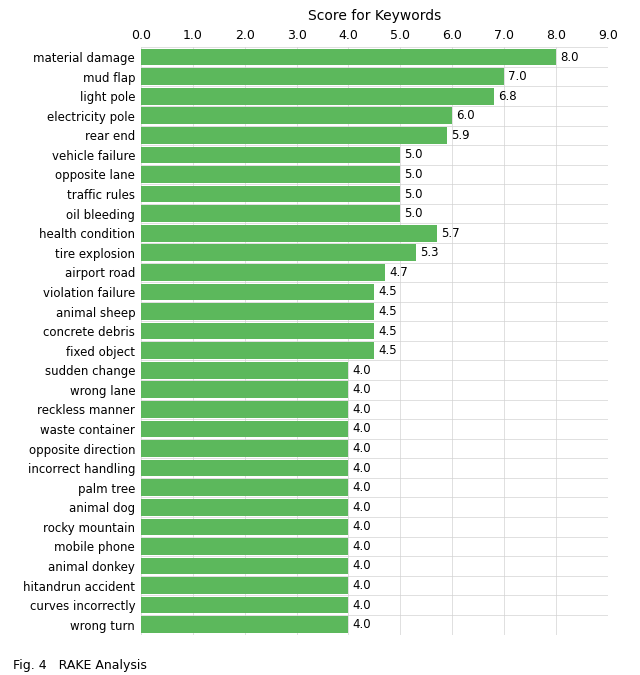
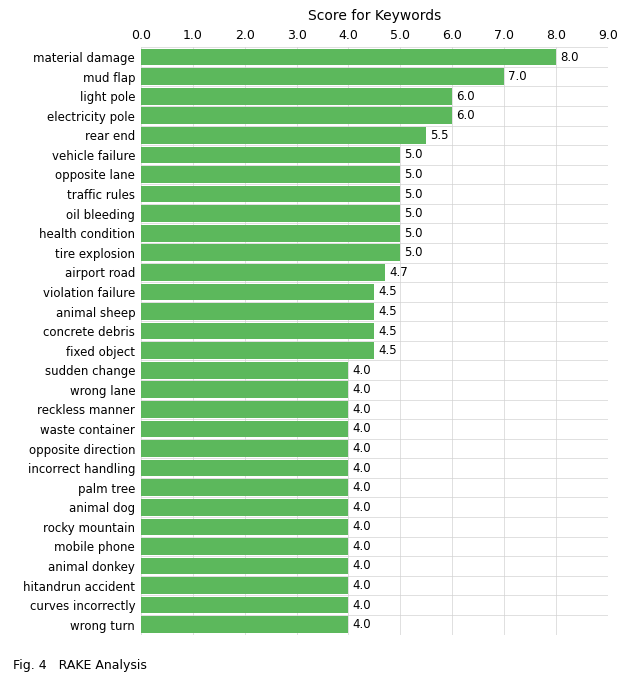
light pole: 6.8 -> 6.0
rear end: 5.9 -> 5.5
health condition: 5.7 -> 5.0
tire explosion: 5.3 -> 5.0
